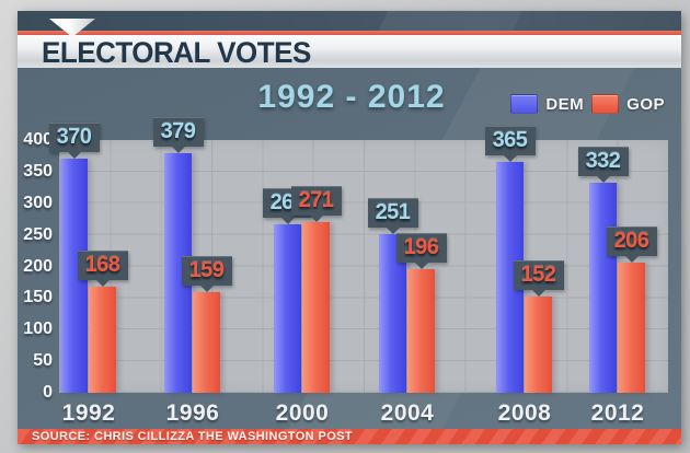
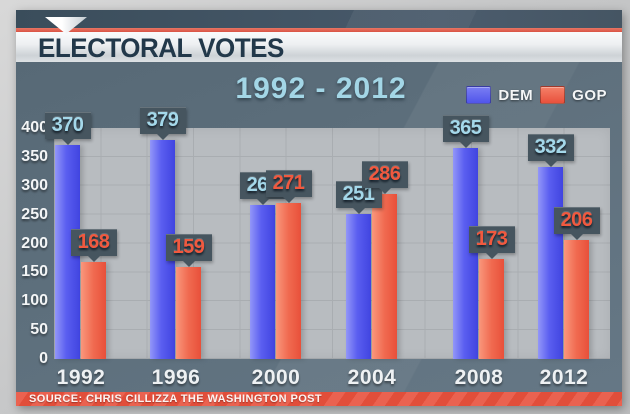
GOP/2004: 196 -> 286
GOP/2008: 152 -> 173
